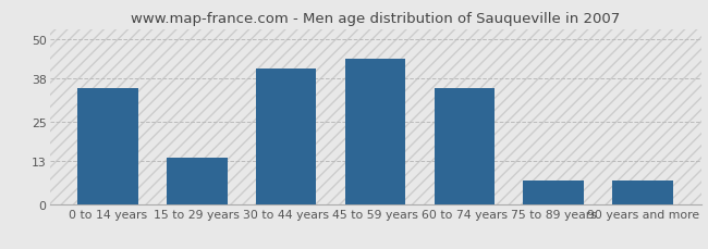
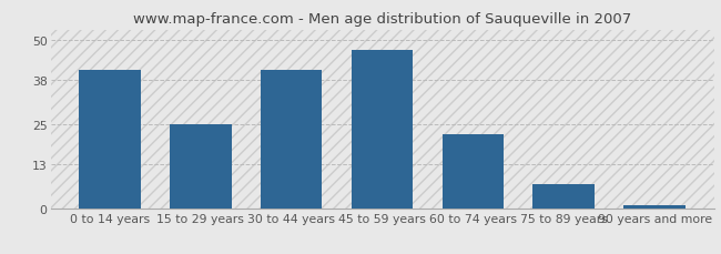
0 to 14 years: 35 -> 41
15 to 29 years: 14 -> 25
45 to 59 years: 44 -> 47
60 to 74 years: 35 -> 22
90 years and more: 7 -> 1
